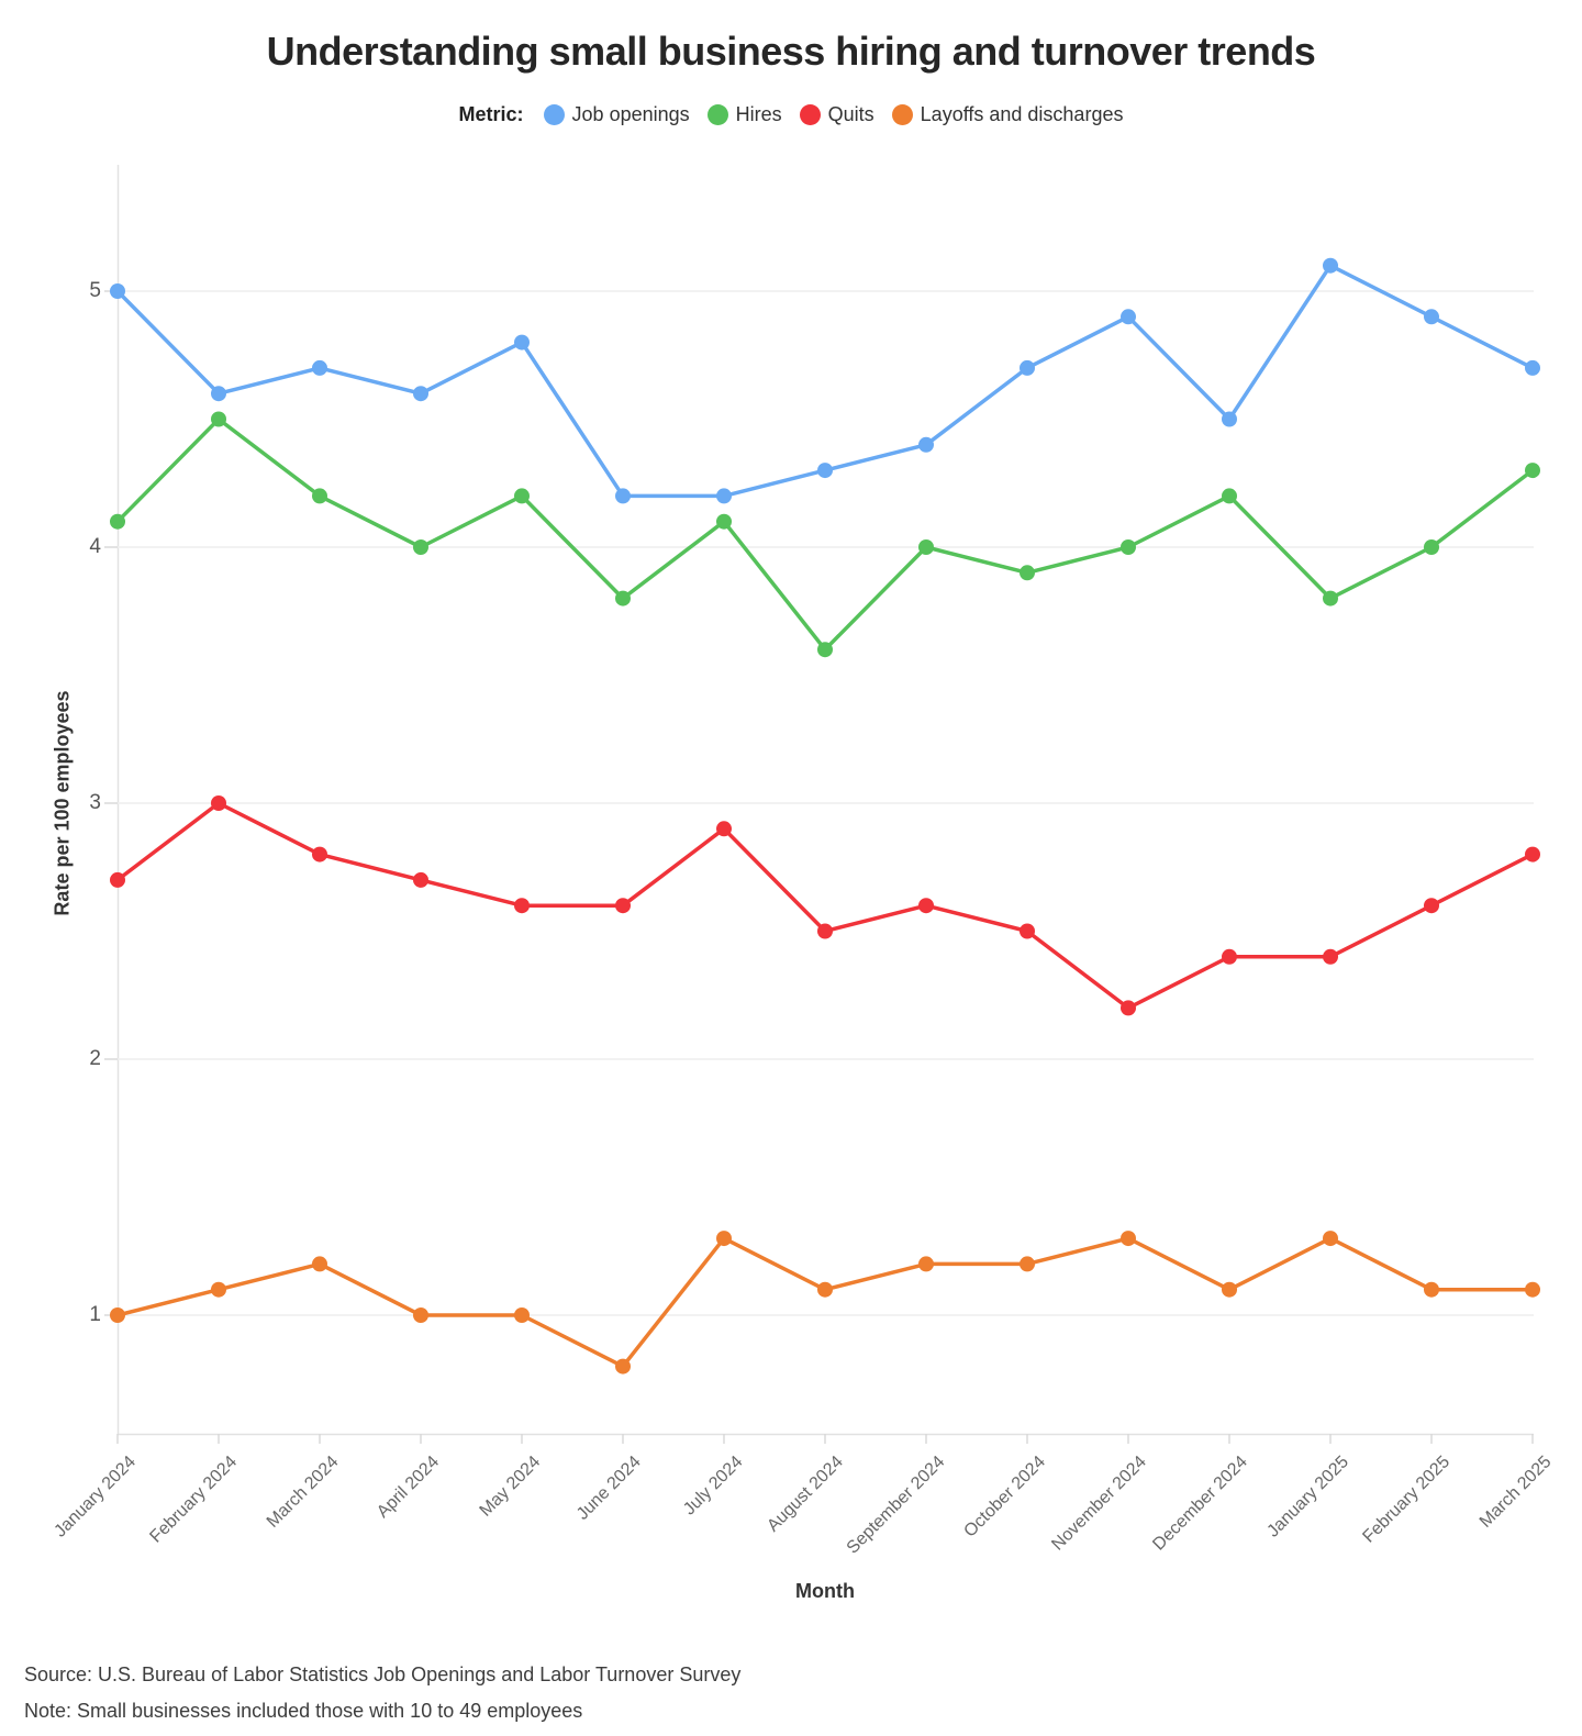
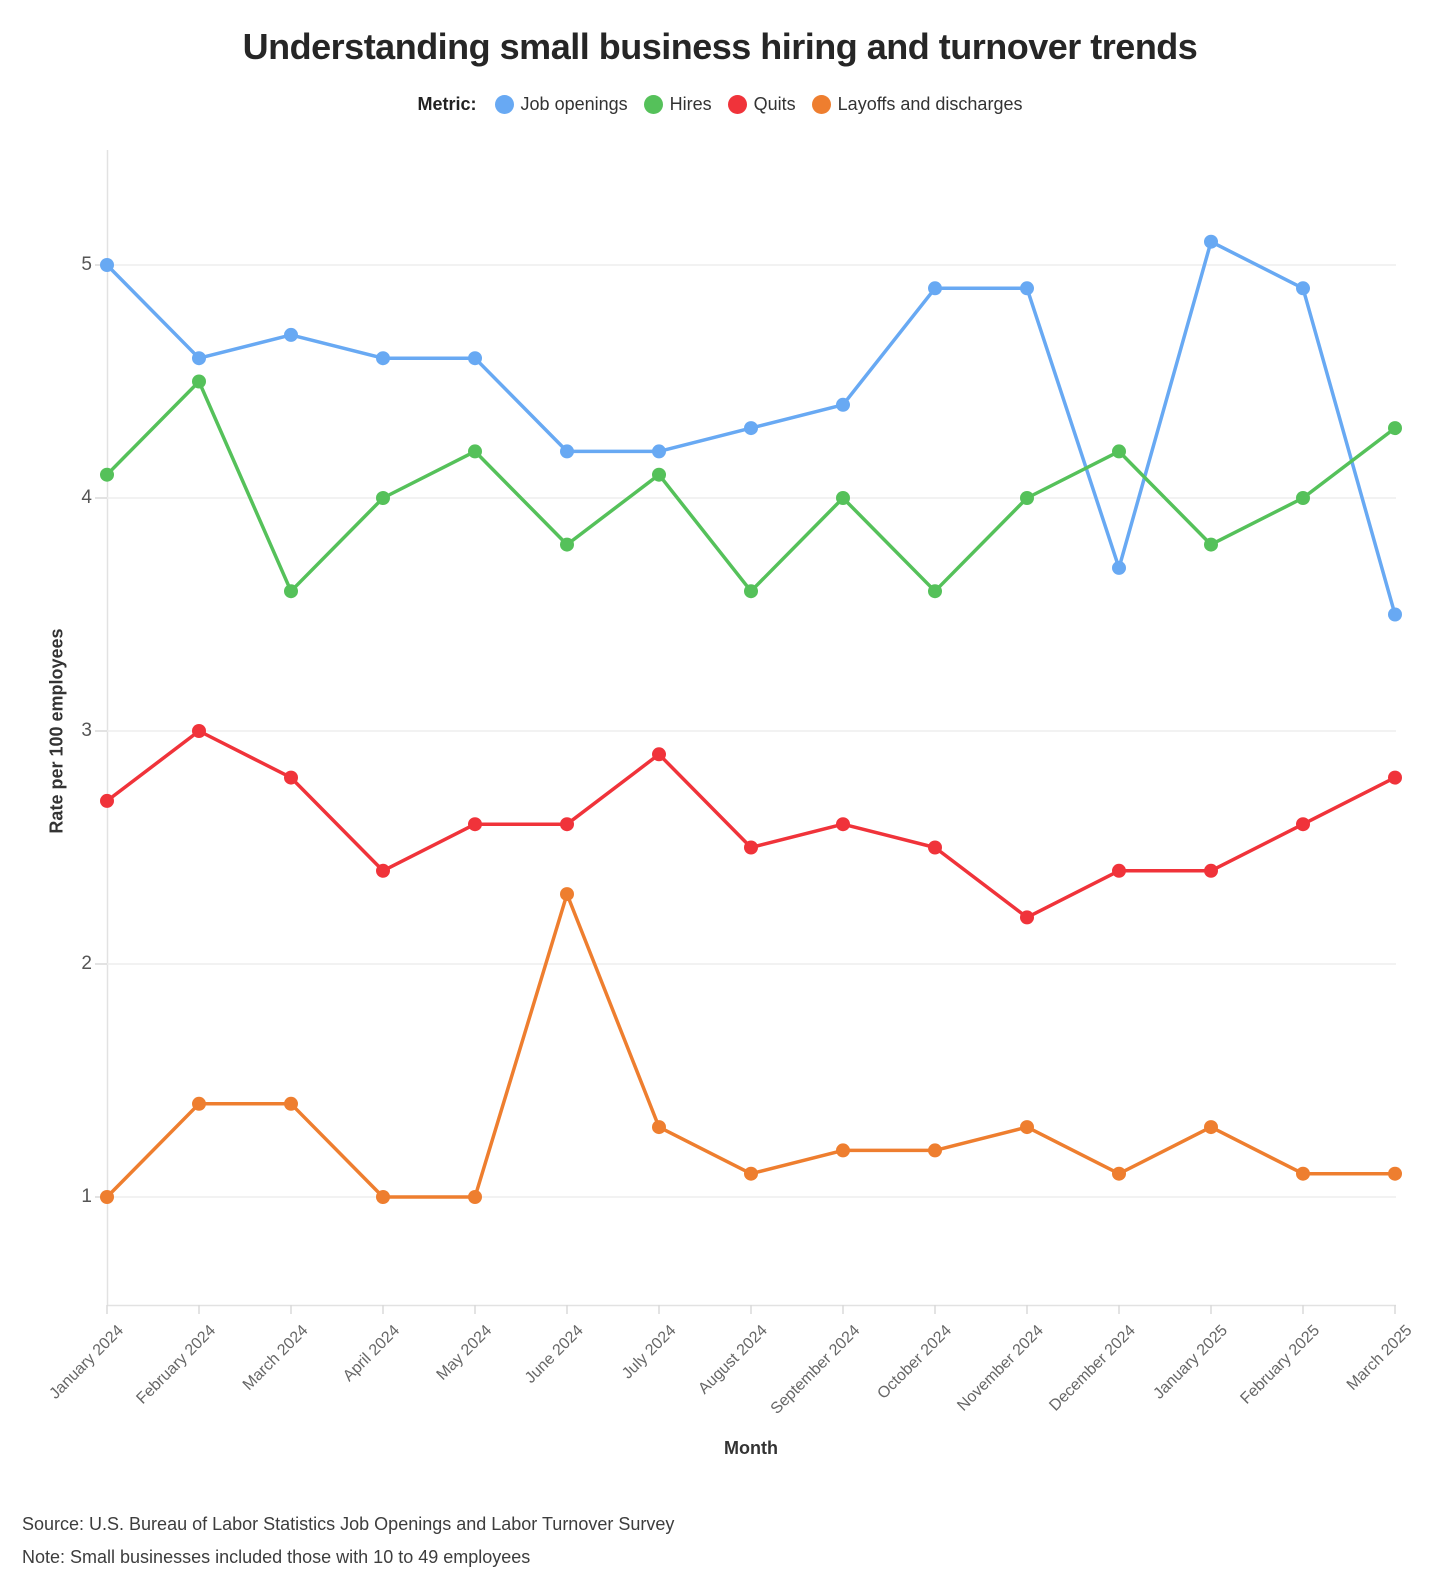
Layoffs and discharges/February 2024: 1.1 -> 1.4
Hires/March 2024: 4.2 -> 3.6
Layoffs and discharges/March 2024: 1.2 -> 1.4
Quits/April 2024: 2.7 -> 2.4
Job openings/May 2024: 4.8 -> 4.6
Layoffs and discharges/June 2024: 0.8 -> 2.3
Job openings/October 2024: 4.7 -> 4.9
Hires/October 2024: 3.9 -> 3.6
Job openings/December 2024: 4.5 -> 3.7
Job openings/March 2025: 4.7 -> 3.5
